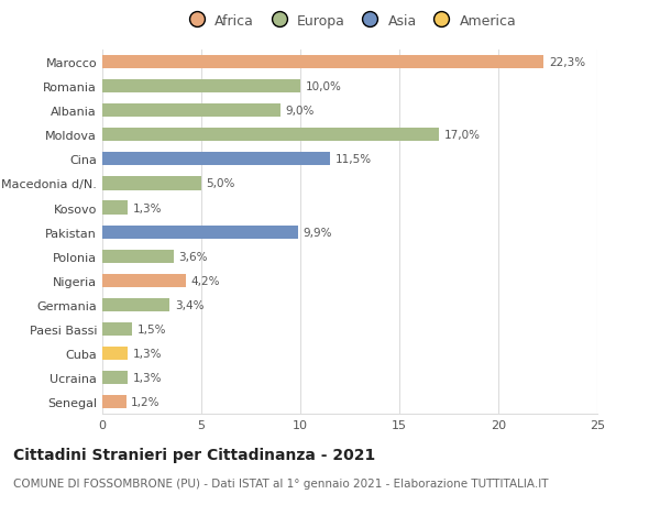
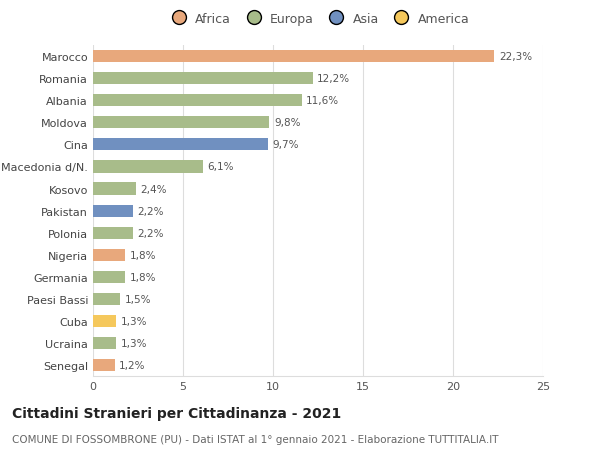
Romania: 10,0% -> 12,2%
Albania: 9,0% -> 11,6%
Moldova: 17,0% -> 9,8%
Cina: 11,5% -> 9,7%
Macedonia d/N.: 5,0% -> 6,1%
Kosovo: 1,3% -> 2,4%
Pakistan: 9,9% -> 2,2%
Polonia: 3,6% -> 2,2%
Nigeria: 4,2% -> 1,8%
Germania: 3,4% -> 1,8%
